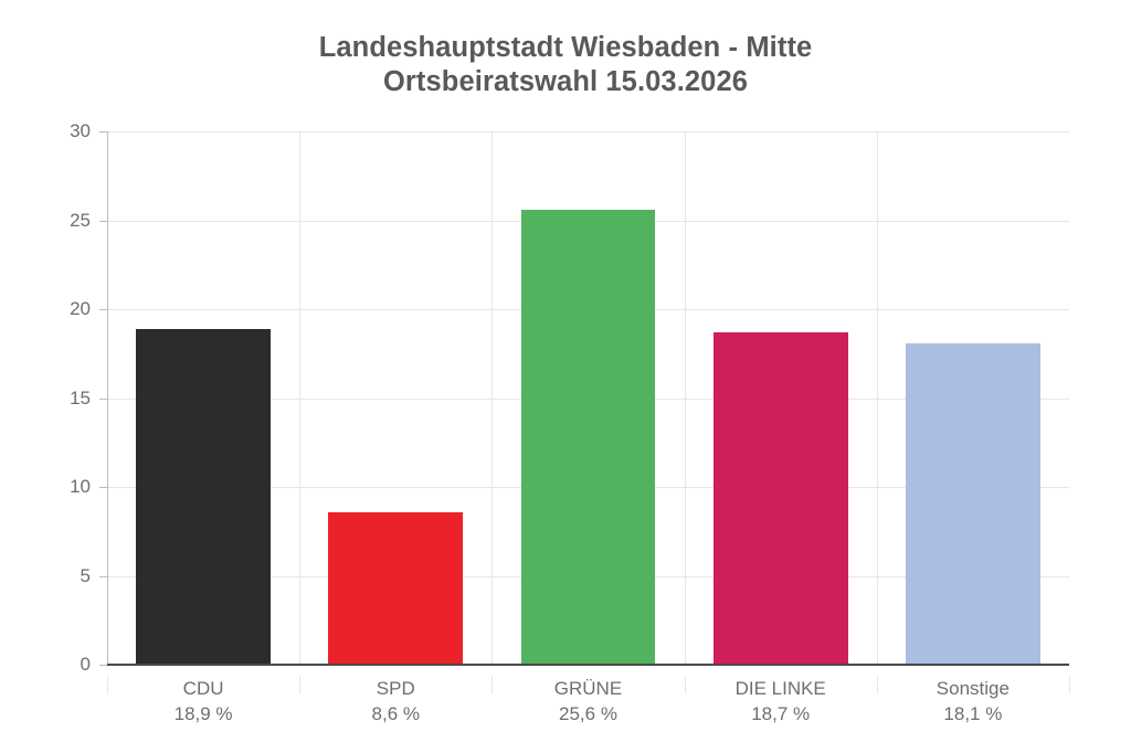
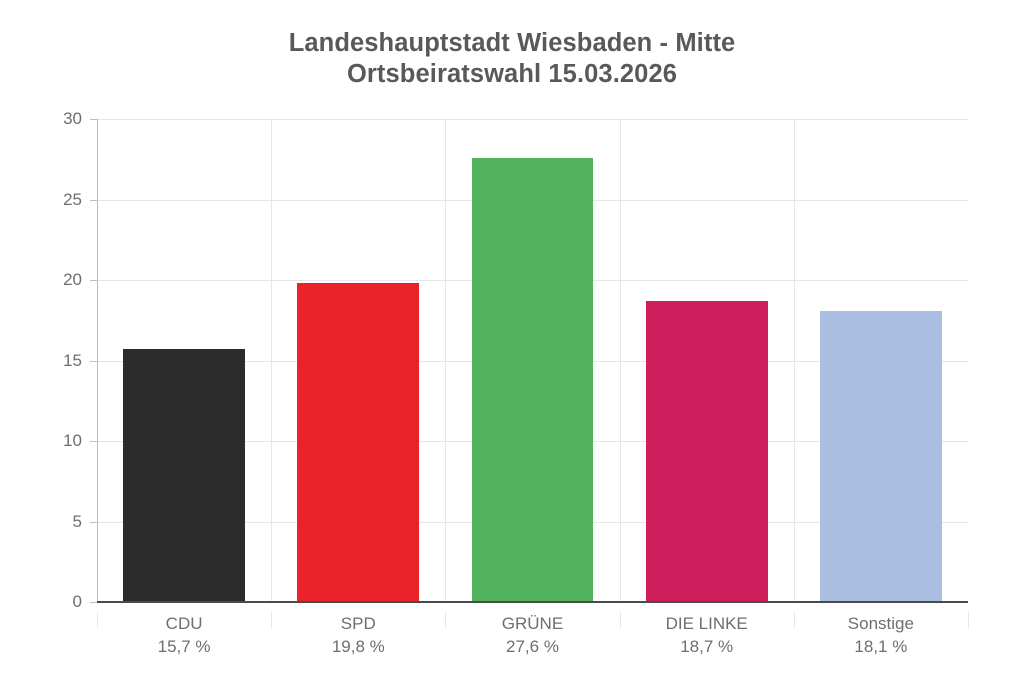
CDU: 18,9 -> 15,7
SPD: 8,6 -> 19,8
GRÜNE: 25,6 -> 27,6
